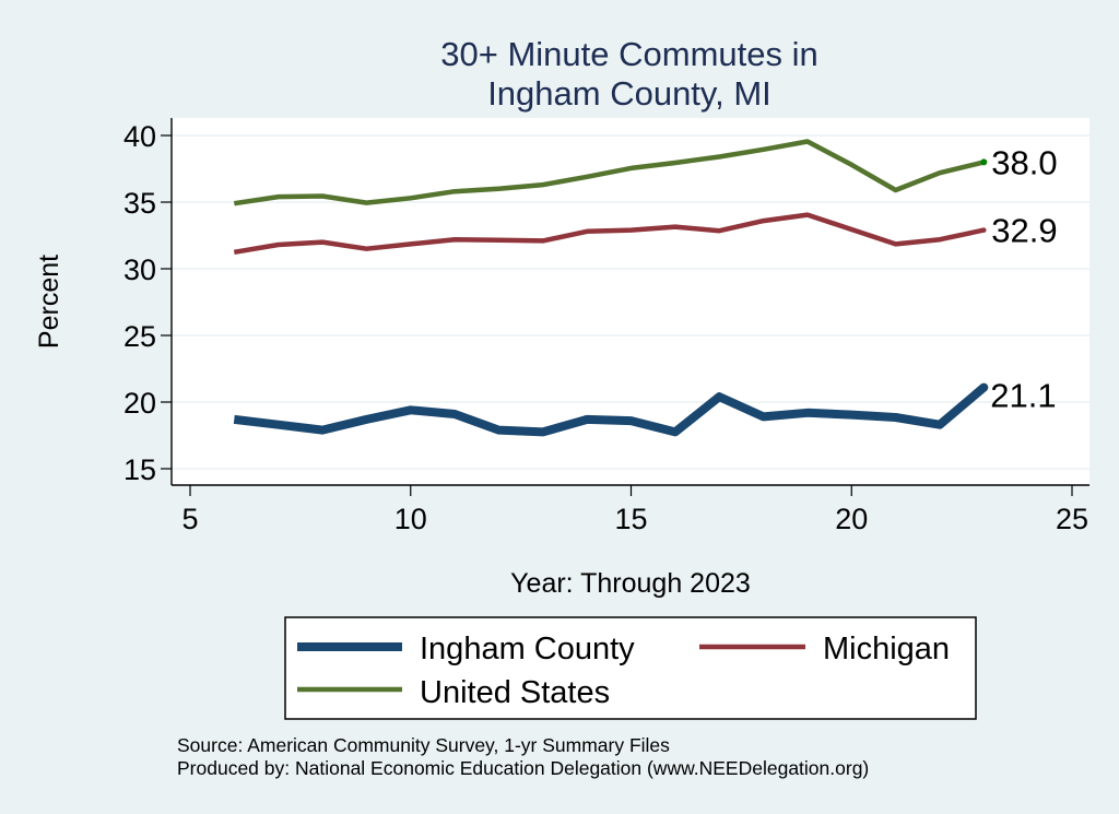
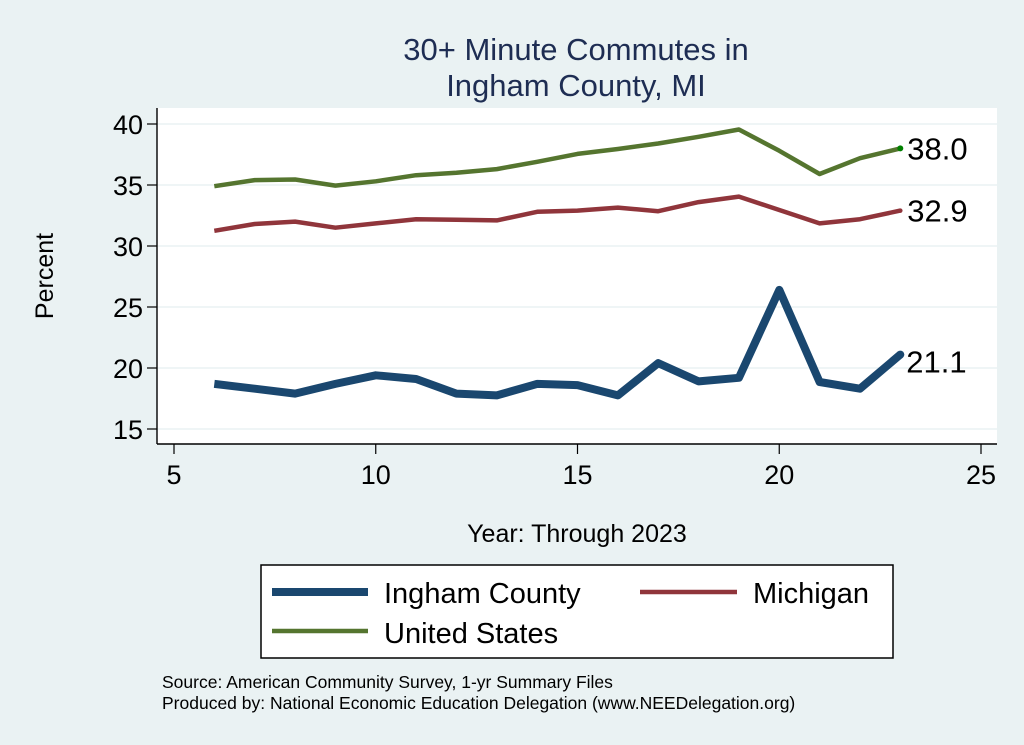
Ingham County/20: 19.1 -> 26.4
